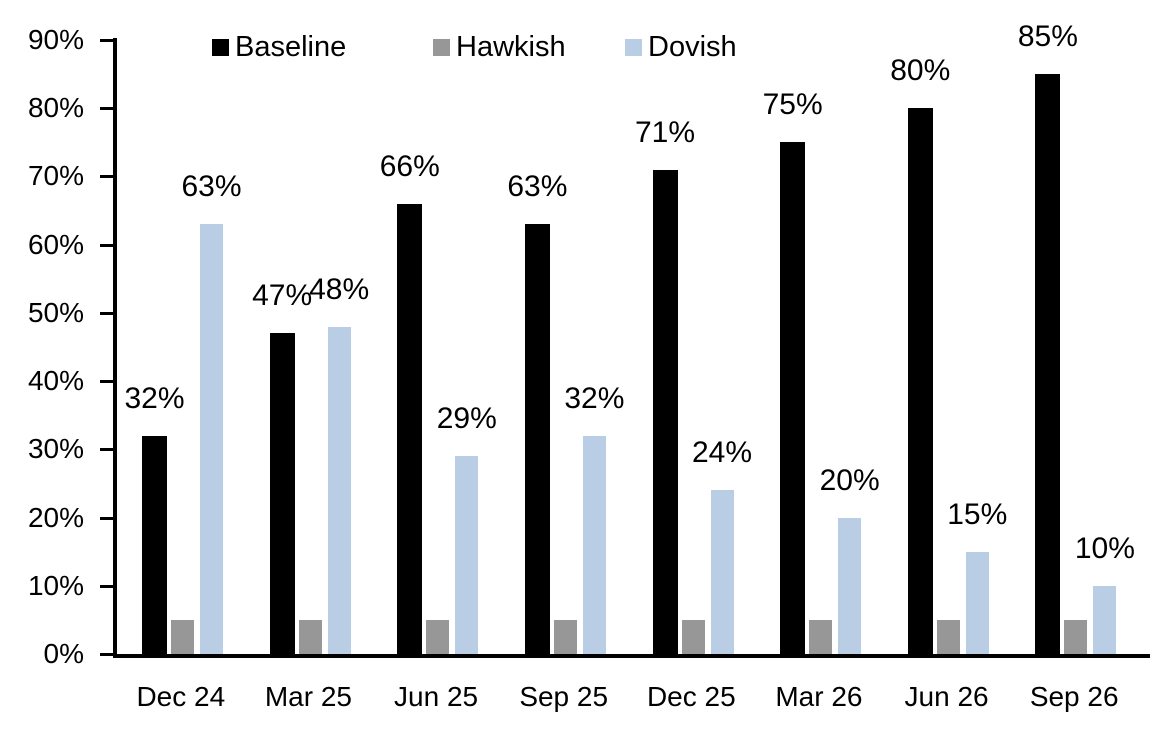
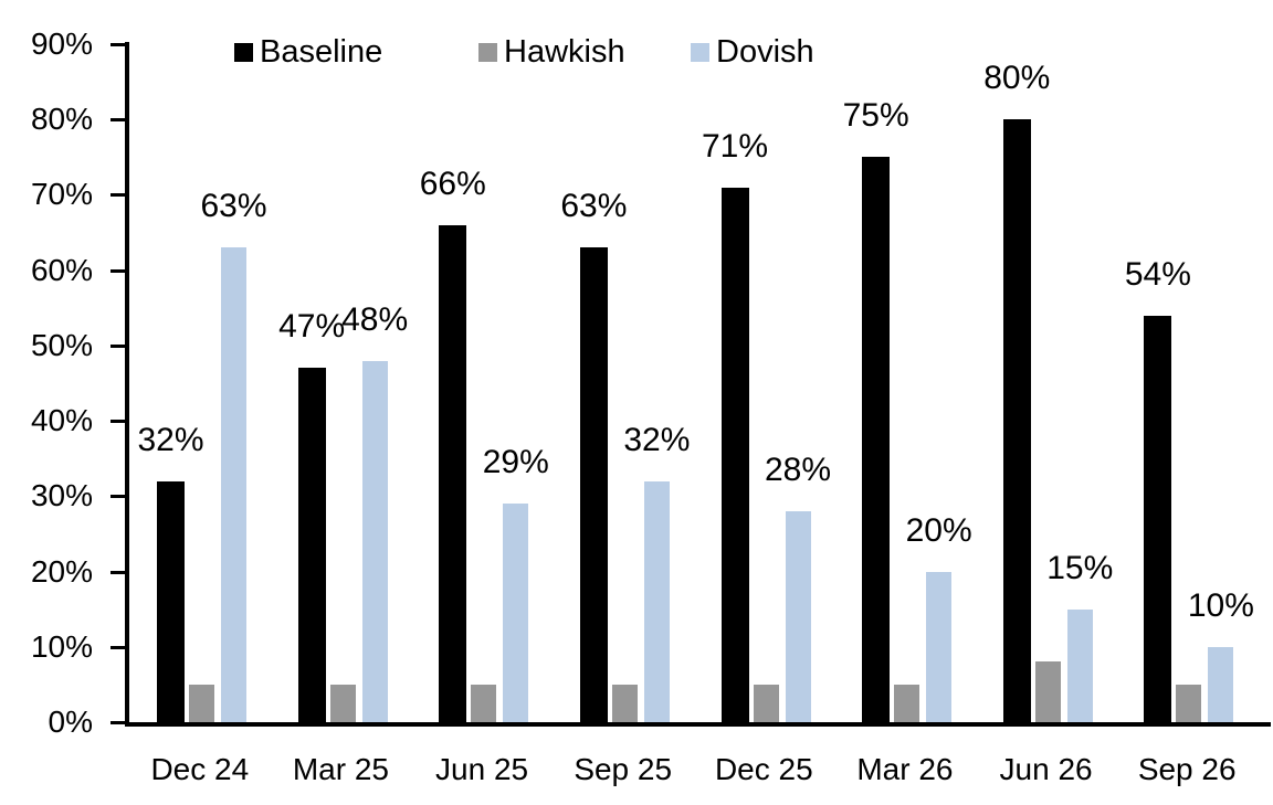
Dovish/Dec 25: 24% -> 28%
Hawkish/Jun 26: 5% -> 8%
Baseline/Sep 26: 85% -> 54%
